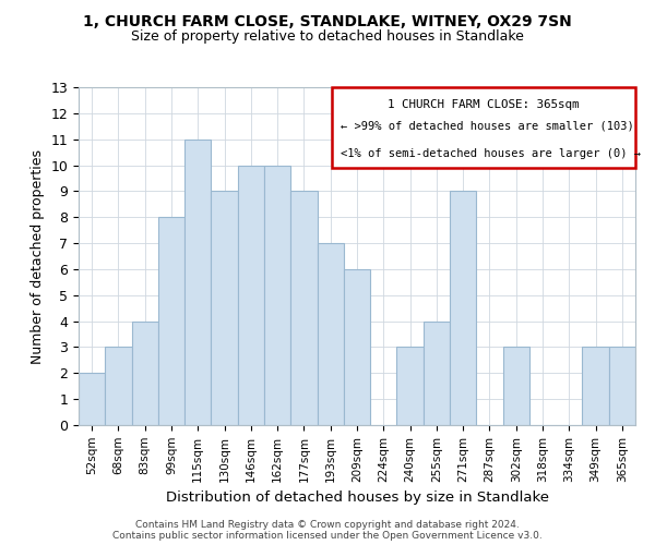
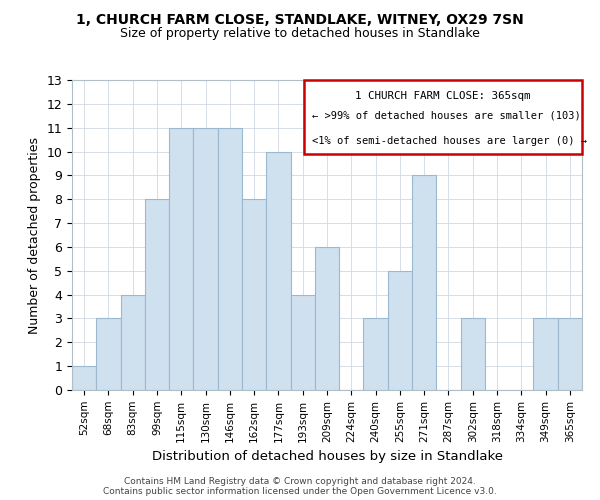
52sqm: 2 -> 1
130sqm: 9 -> 11
146sqm: 10 -> 11
162sqm: 10 -> 8
177sqm: 9 -> 10
193sqm: 7 -> 4
255sqm: 4 -> 5
